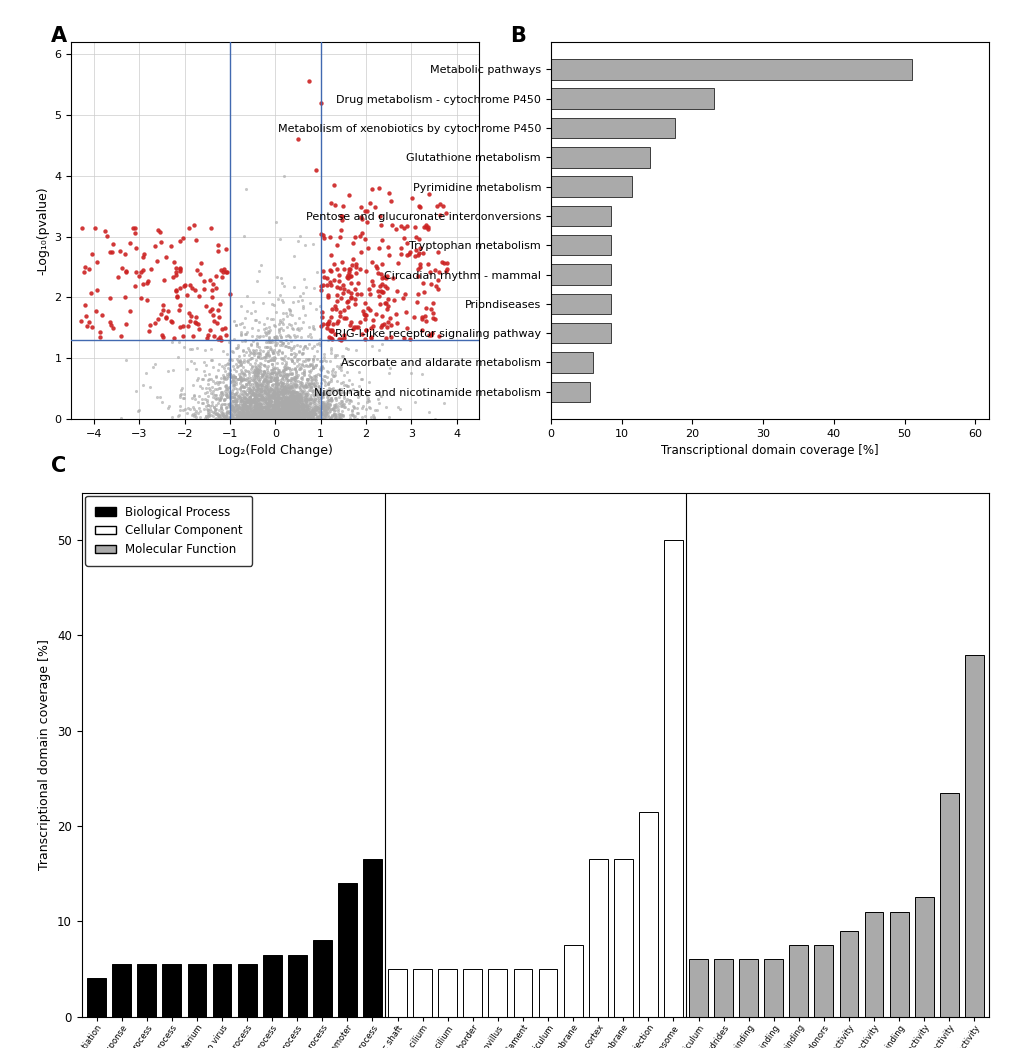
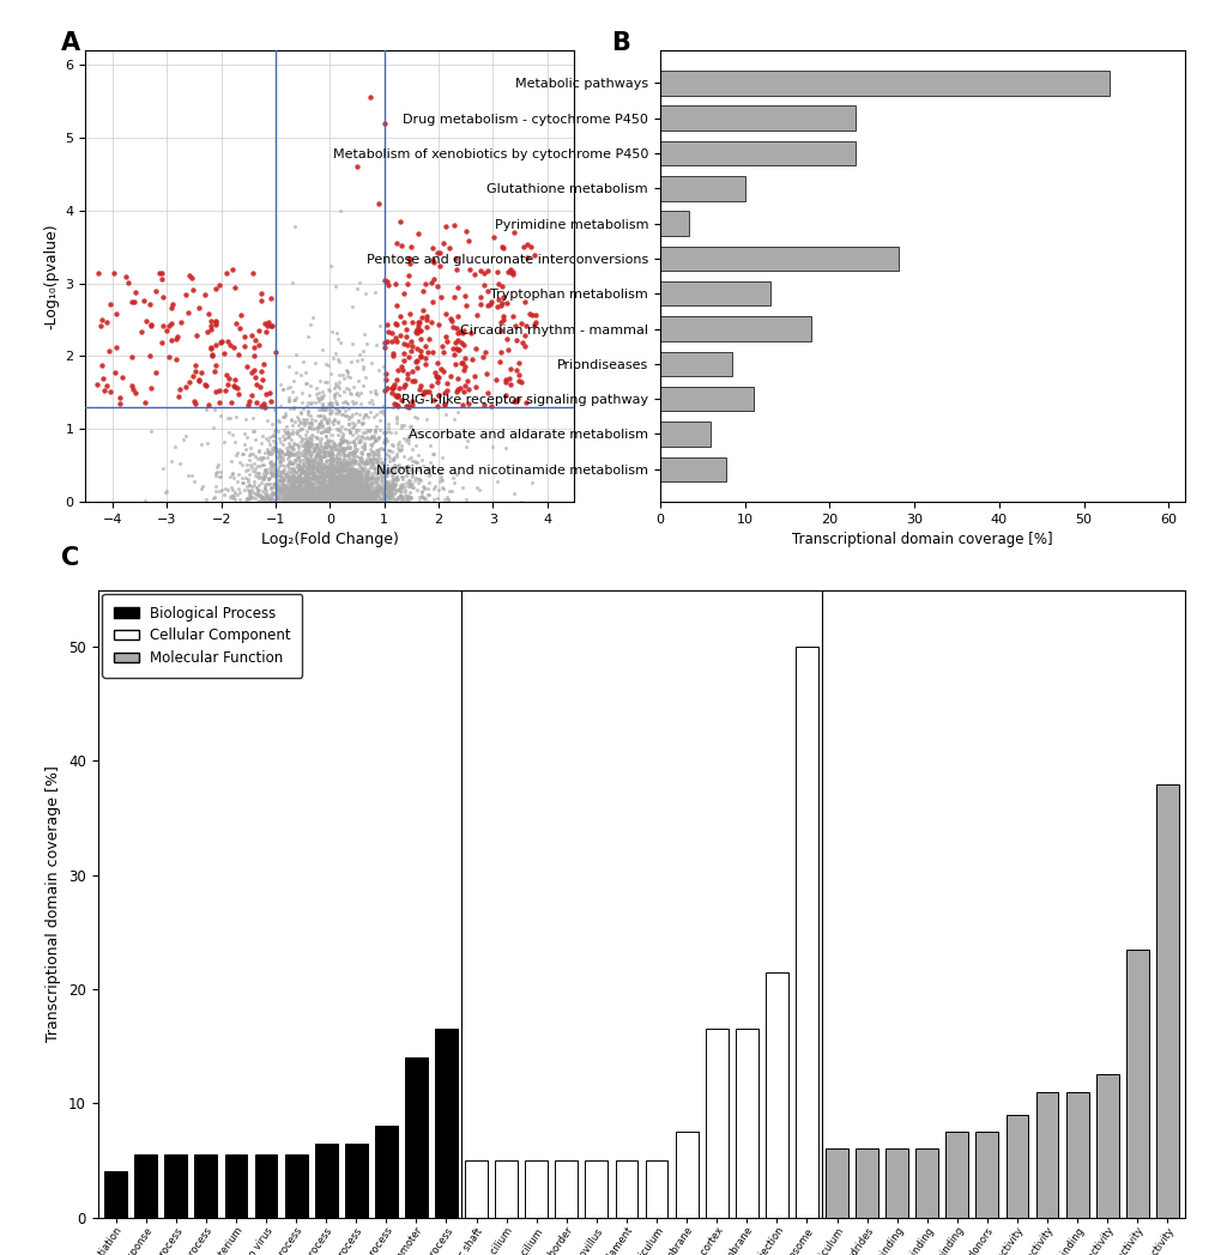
Metabolic pathways: 51.0 -> 53.0
Metabolism of xenobiotics by cytochrome P450: 17.5 -> 23.0
Glutathione metabolism: 14.0 -> 10.0
Pyrimidine metabolism: 11.5 -> 3.4
Pentose and glucuronate interconversions: 8.5 -> 28.2
Tryptophan metabolism: 8.5 -> 13.0
Circadian rhythm - mammal: 8.5 -> 17.8
RIG-I-like receptor signaling pathway: 8.5 -> 11.0
Nicotinate and nicotinamide metabolism: 5.5 -> 7.8
